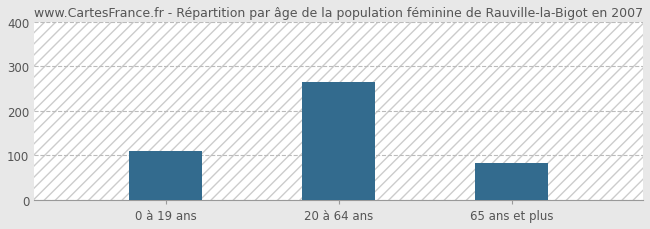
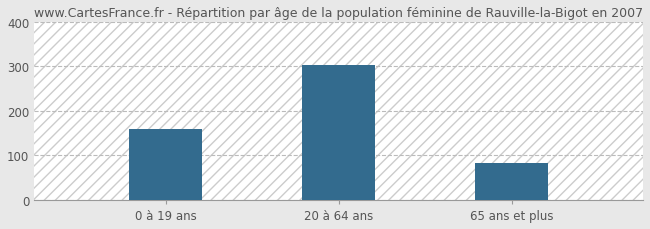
0 à 19 ans: 110 -> 160
20 à 64 ans: 265 -> 302
